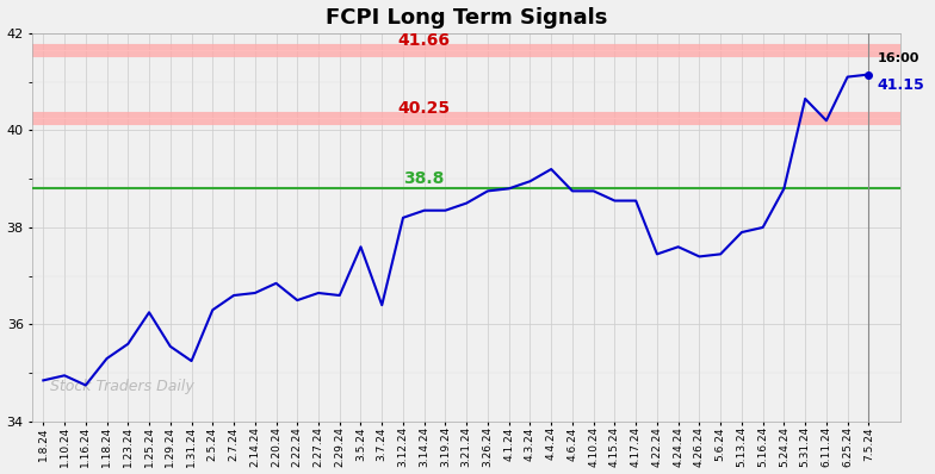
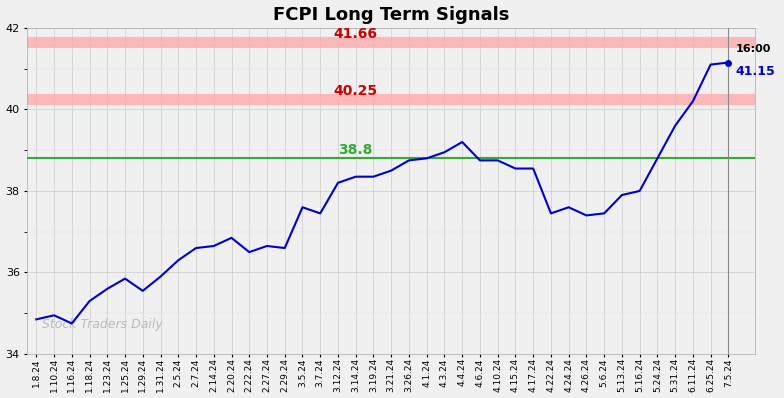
1.25.24: 36.25 -> 35.85
1.31.24: 35.25 -> 35.90
3.7.24: 36.40 -> 37.45
5.31.24: 40.65 -> 39.60
